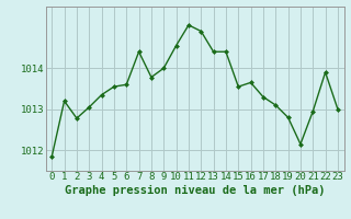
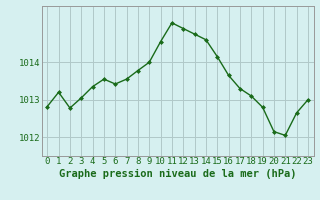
0: 1011.85 -> 1012.82
6: 1013.60 -> 1013.42
7: 1014.40 -> 1013.55
13: 1014.40 -> 1014.75
14: 1014.40 -> 1014.60
15: 1013.55 -> 1014.15
21: 1012.95 -> 1012.05
22: 1013.90 -> 1012.65
